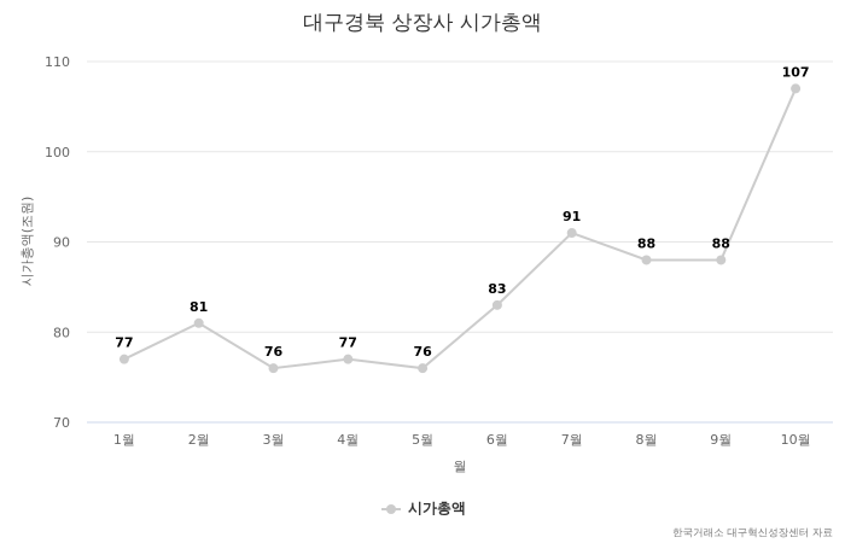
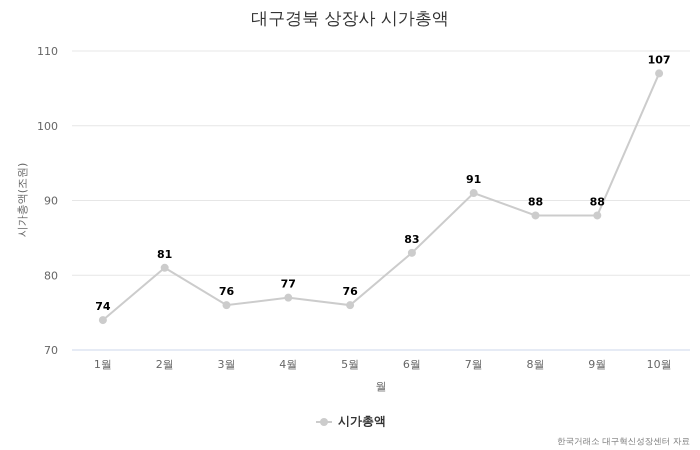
1월: 77 -> 74
